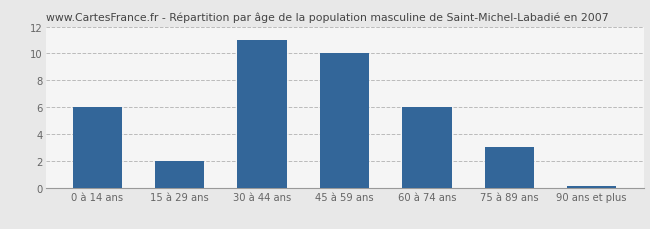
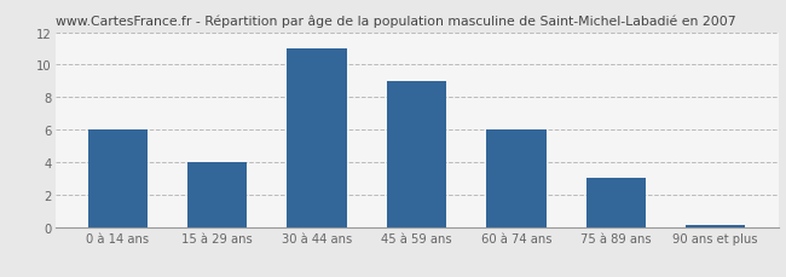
15 à 29 ans: 2.0 -> 4.0
45 à 59 ans: 10.0 -> 9.0
